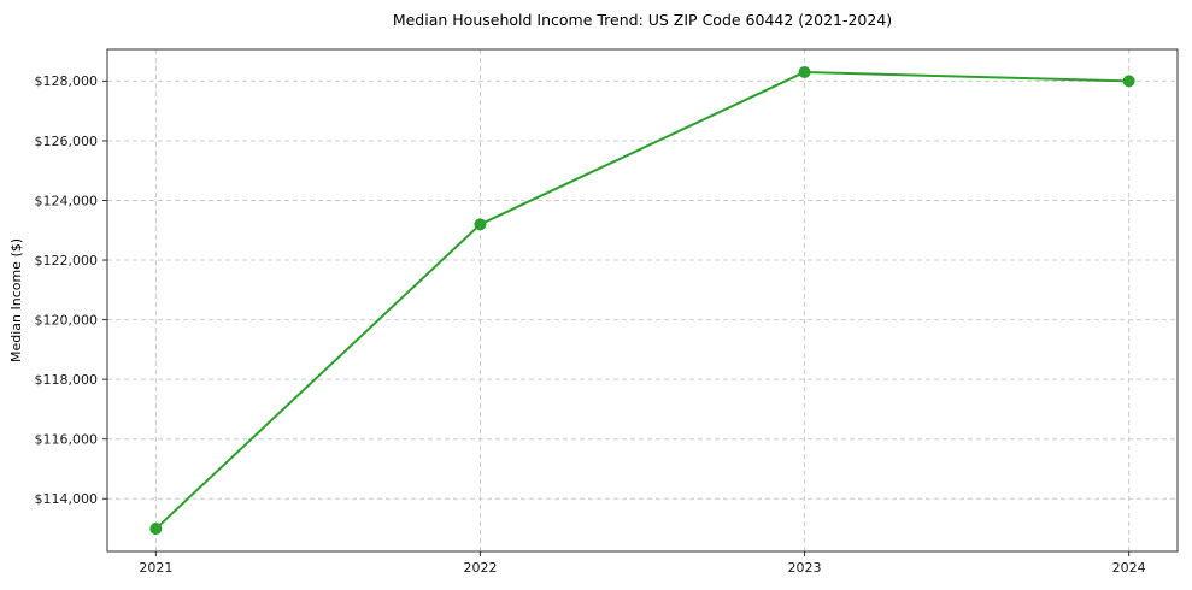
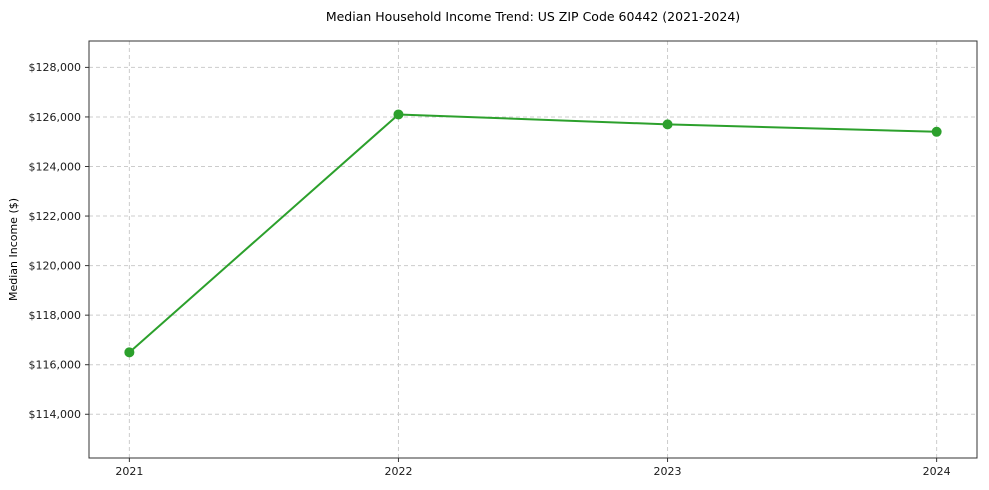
2021: $113000 -> $116500
2022: $123200 -> $126100
2023: $128300 -> $125700
2024: $128000 -> $125400
